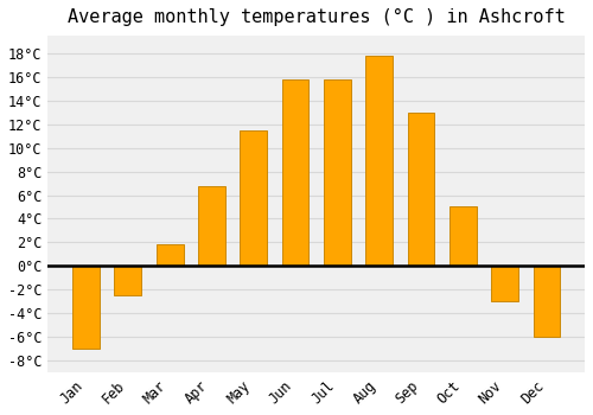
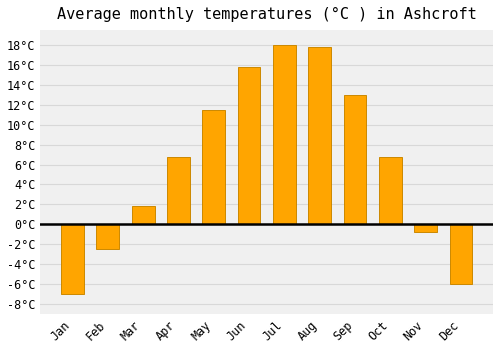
Jul: 15.8°C -> 18.0°C
Oct: 5.0°C -> 6.8°C
Nov: -3.0°C -> -0.8°C
